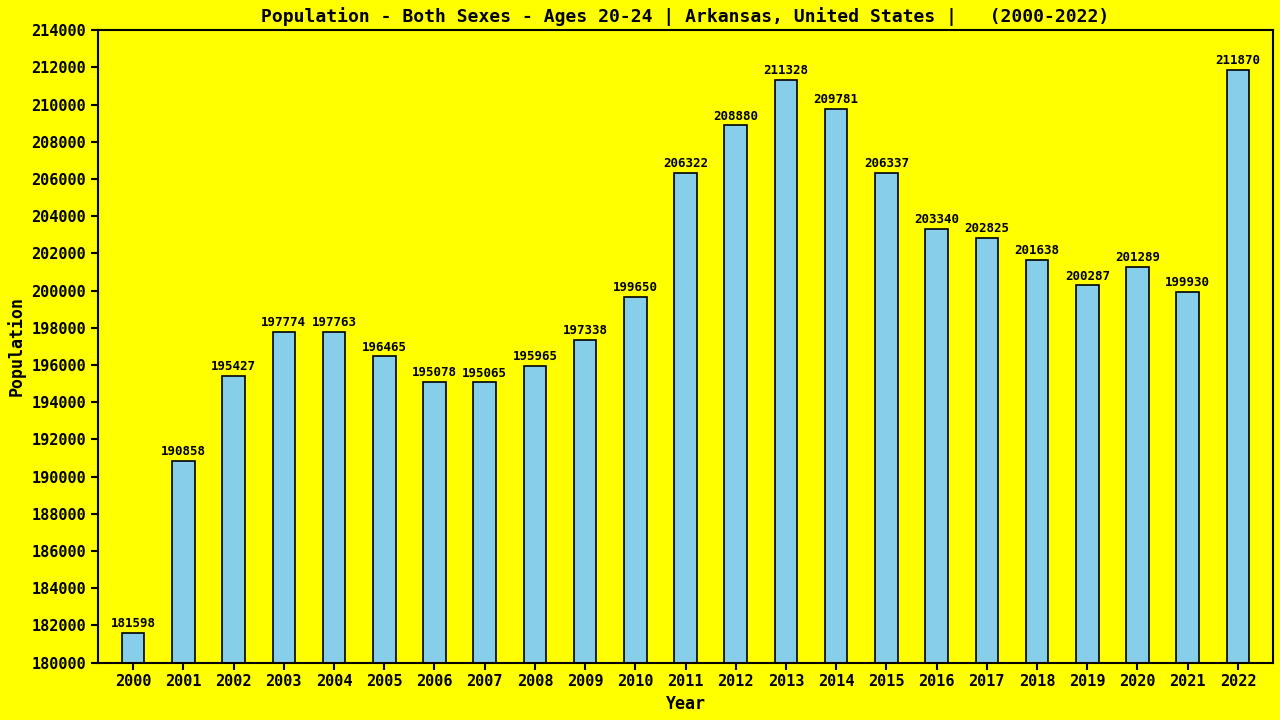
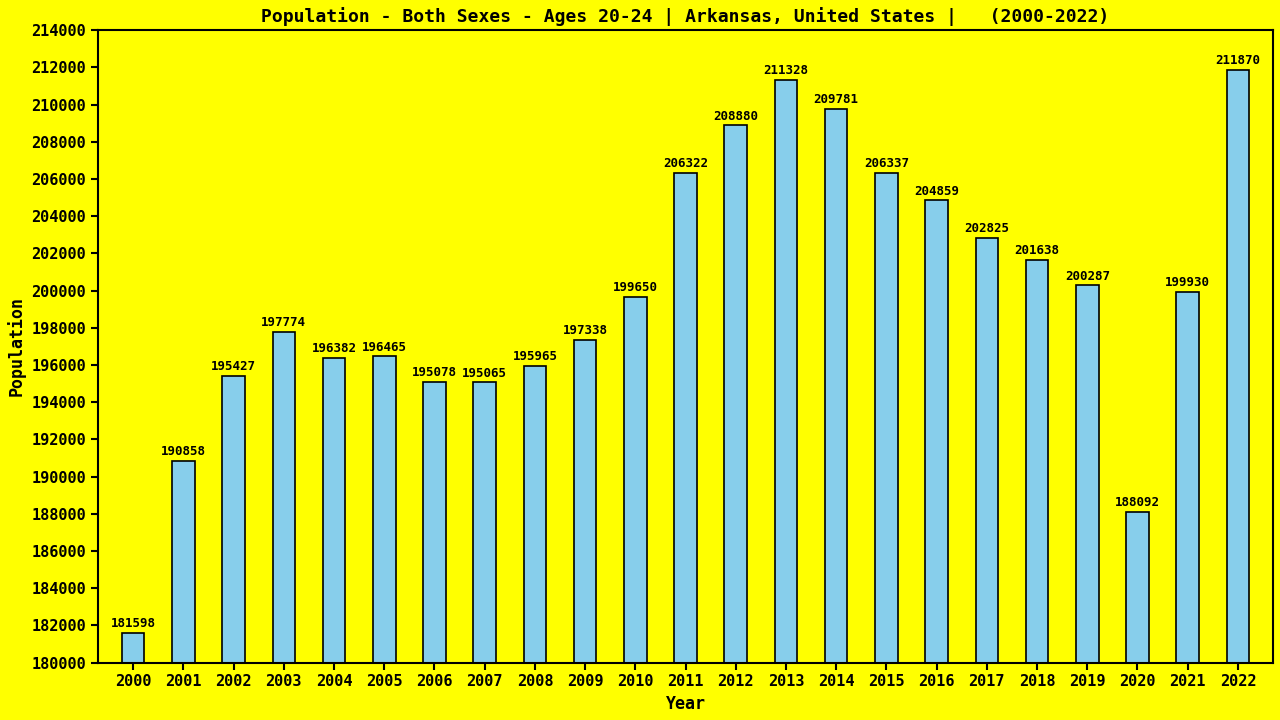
2004: 197763 -> 196382
2016: 203340 -> 204859
2020: 201289 -> 188092
